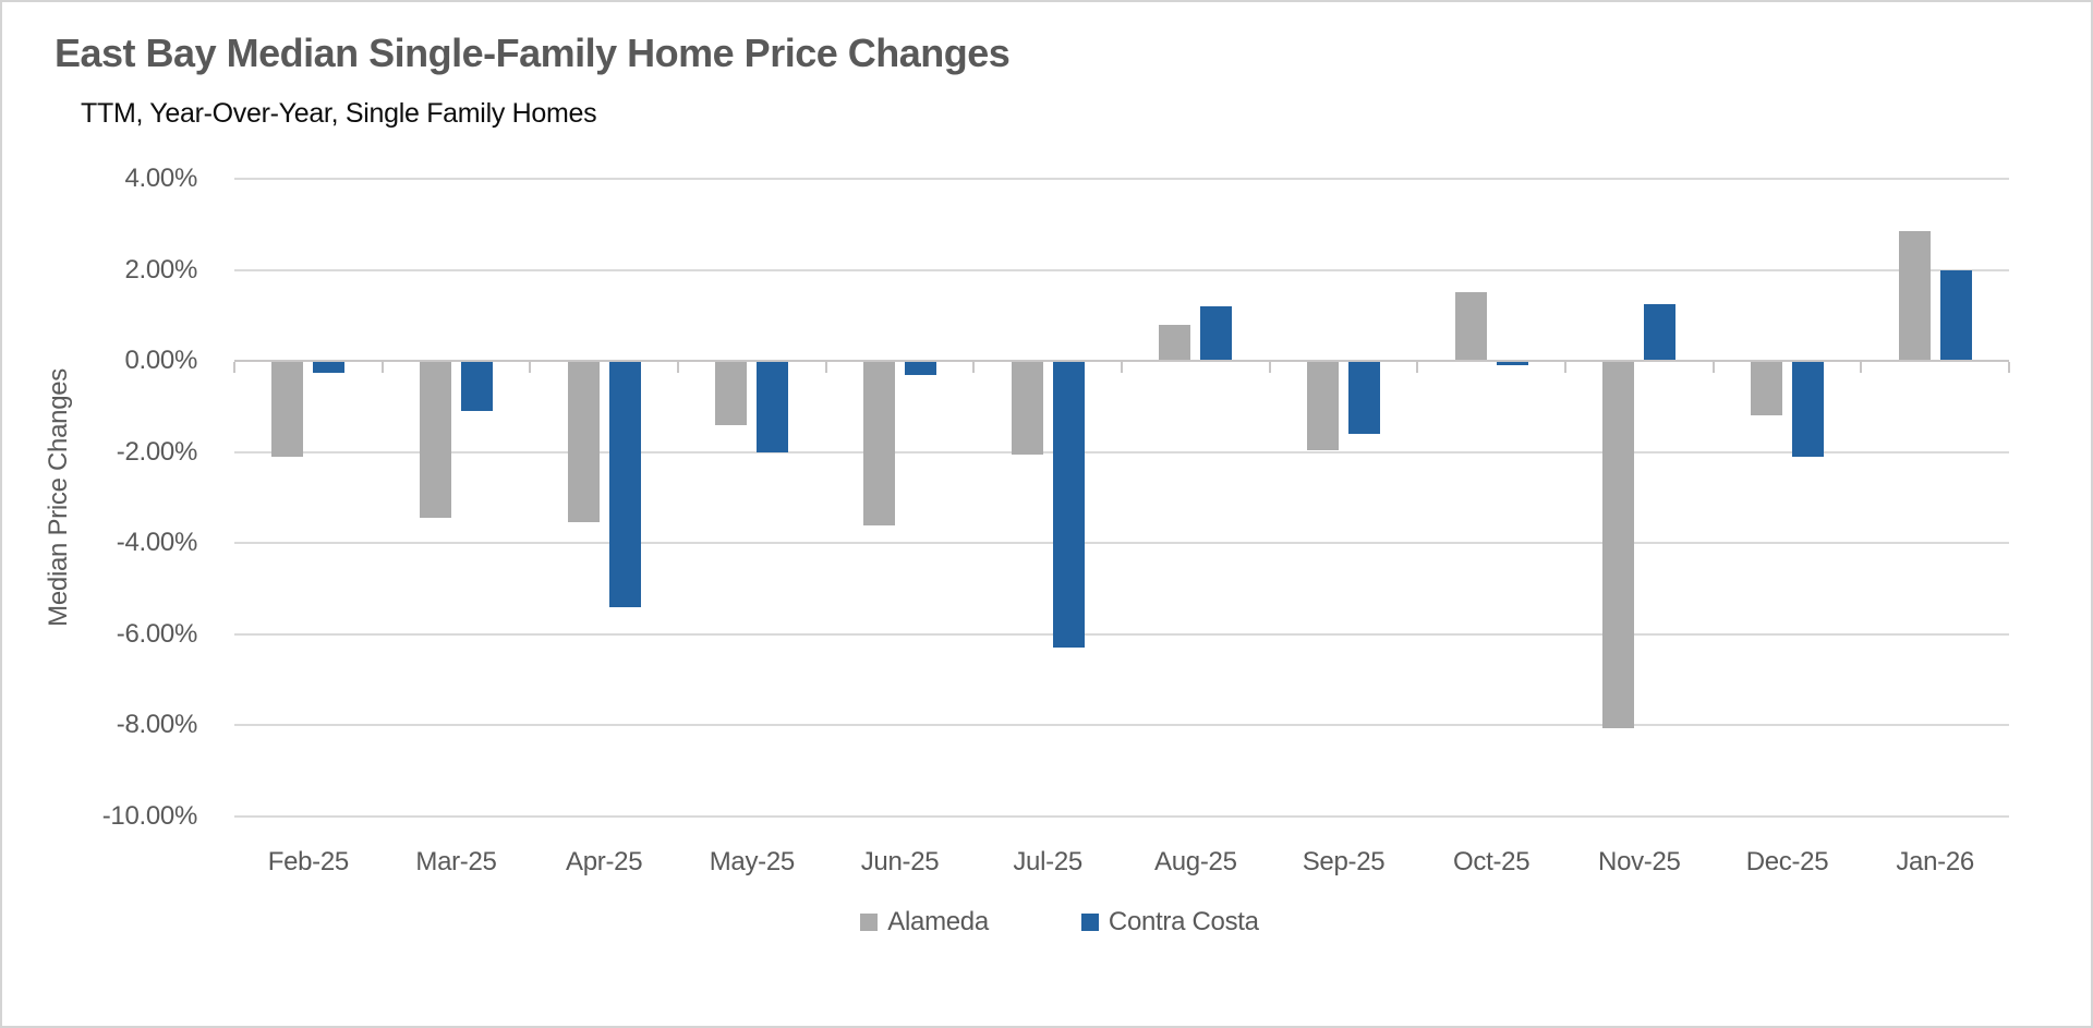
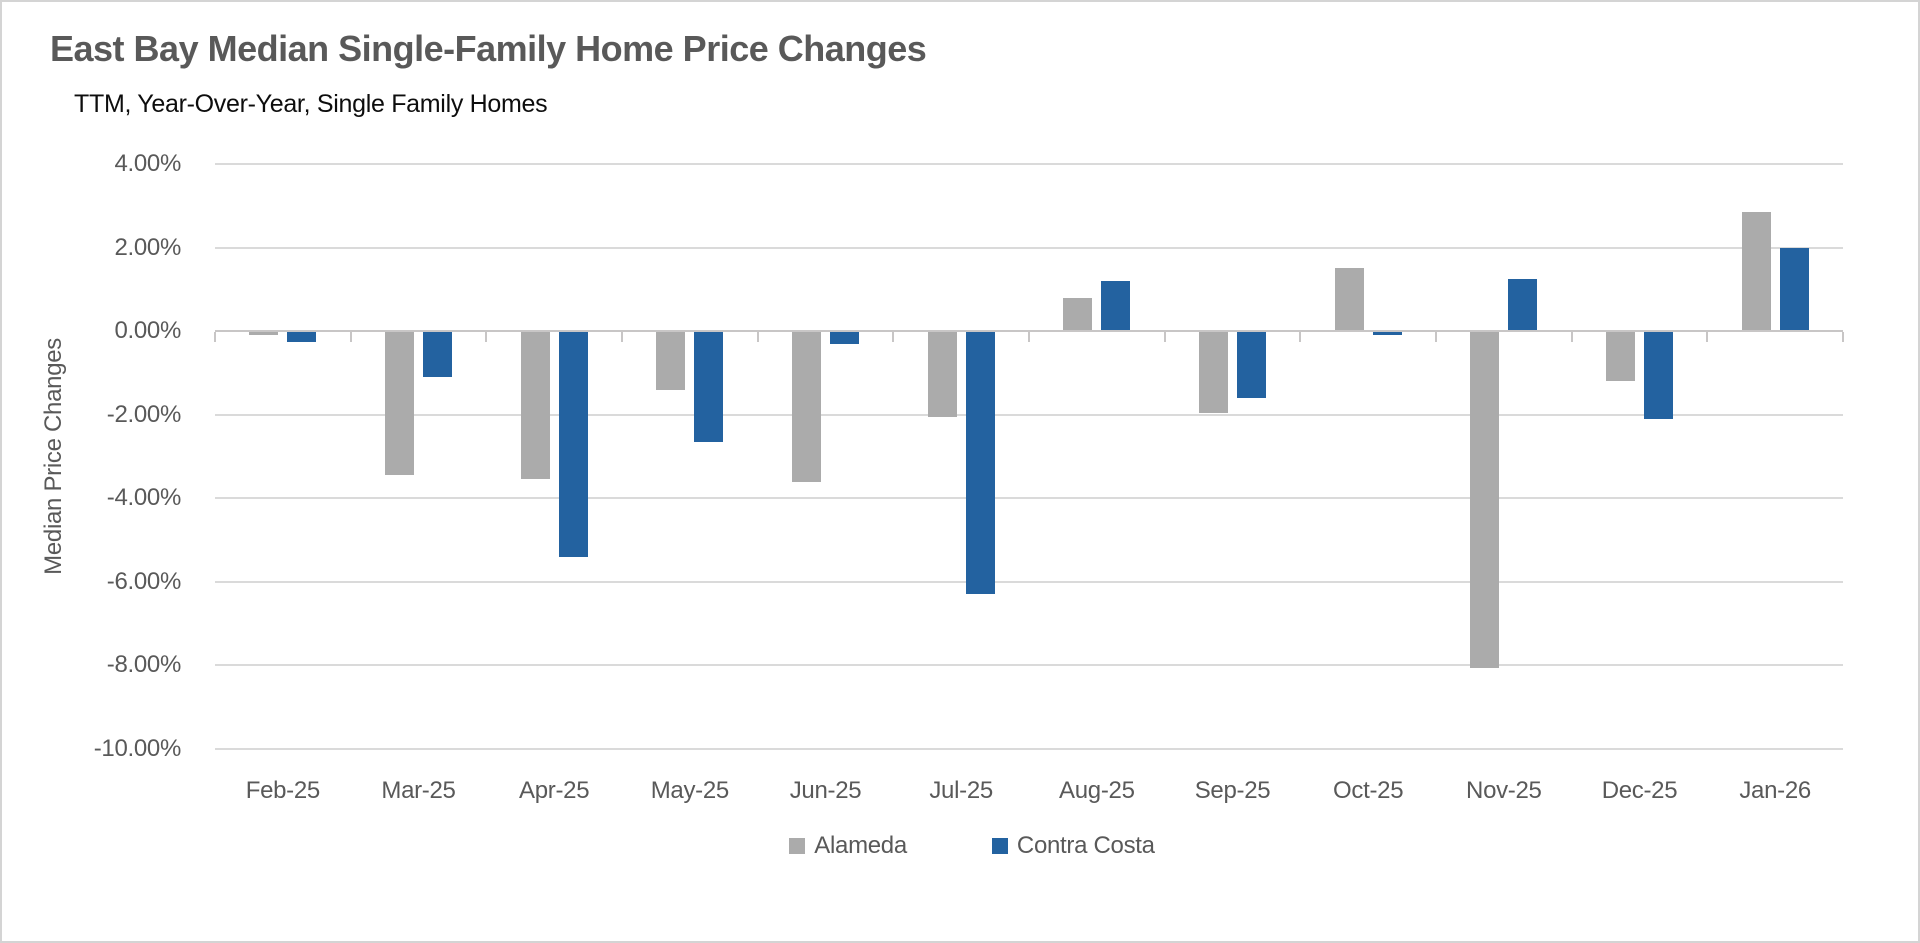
Alameda/Feb-25: -2.1% -> -0.1%
Contra Costa/May-25: -2.0% -> -2.6%
